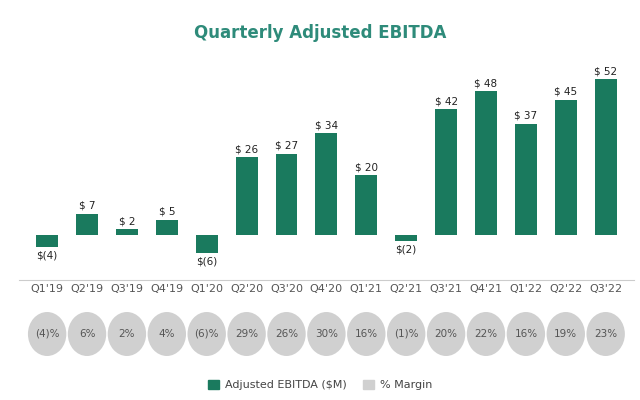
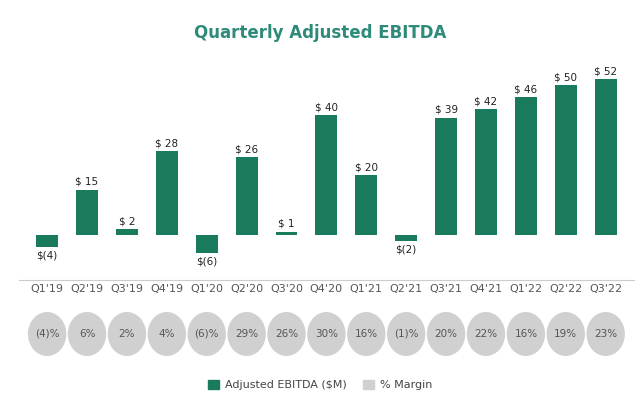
Q2'19: 7 -> 15
Q4'19: 5 -> 28
Q3'20: 27 -> 1
Q4'20: 34 -> 40
Q3'21: 42 -> 39
Q4'21: 48 -> 42
Q1'22: 37 -> 46
Q2'22: 45 -> 50
